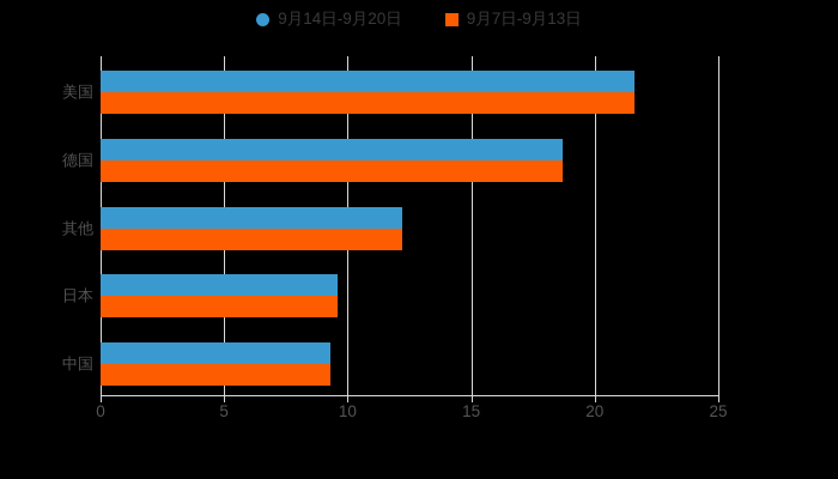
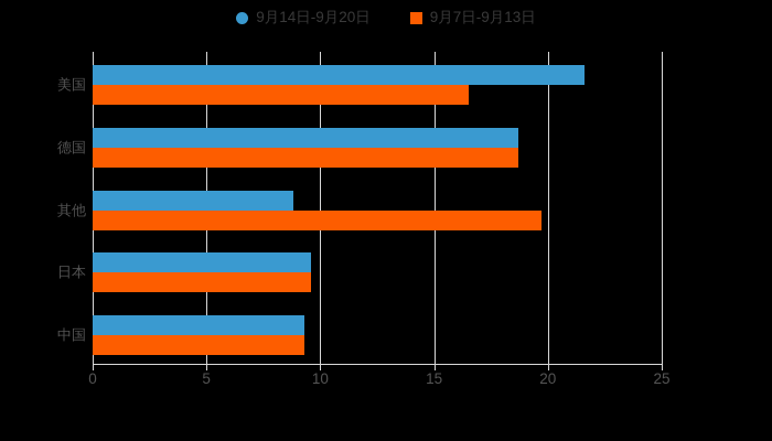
9月7日-9月13日/美国: 21.6 -> 16.5
9月14日-9月20日/其他: 12.2 -> 8.8
9月7日-9月13日/其他: 12.2 -> 19.7
